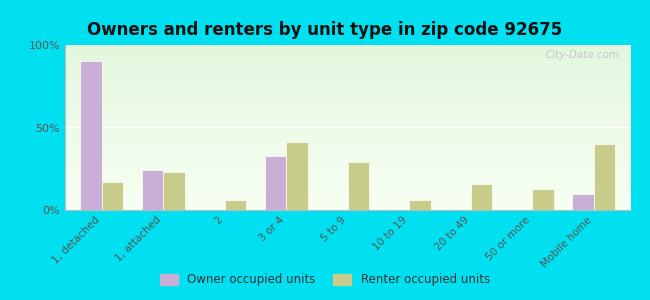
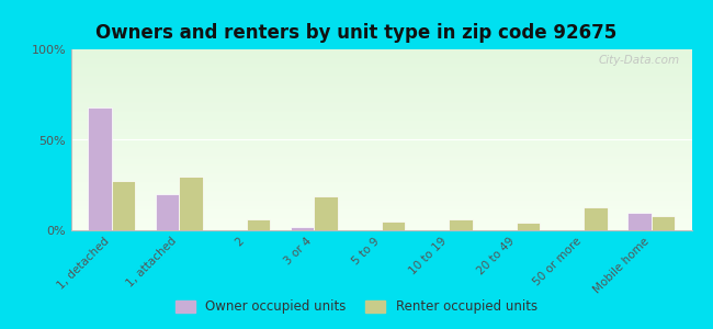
Owner occupied units/1, detached: 90% -> 68%
Renter occupied units/1, detached: 17% -> 27%
Owner occupied units/1, attached: 24% -> 20%
Renter occupied units/1, attached: 23% -> 30%
Owner occupied units/3 or 4: 33% -> 2%
Renter occupied units/3 or 4: 41% -> 19%
Renter occupied units/5 to 9: 29% -> 5%
Renter occupied units/20 to 49: 16% -> 4%
Renter occupied units/Mobile home: 40% -> 8%
